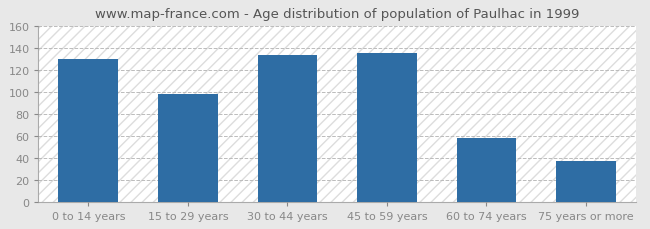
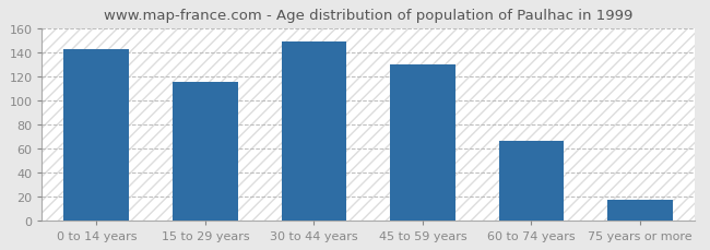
0 to 14 years: 130 -> 142
15 to 29 years: 98 -> 115
30 to 44 years: 133 -> 149
45 to 59 years: 135 -> 130
60 to 74 years: 58 -> 66
75 years or more: 37 -> 17
